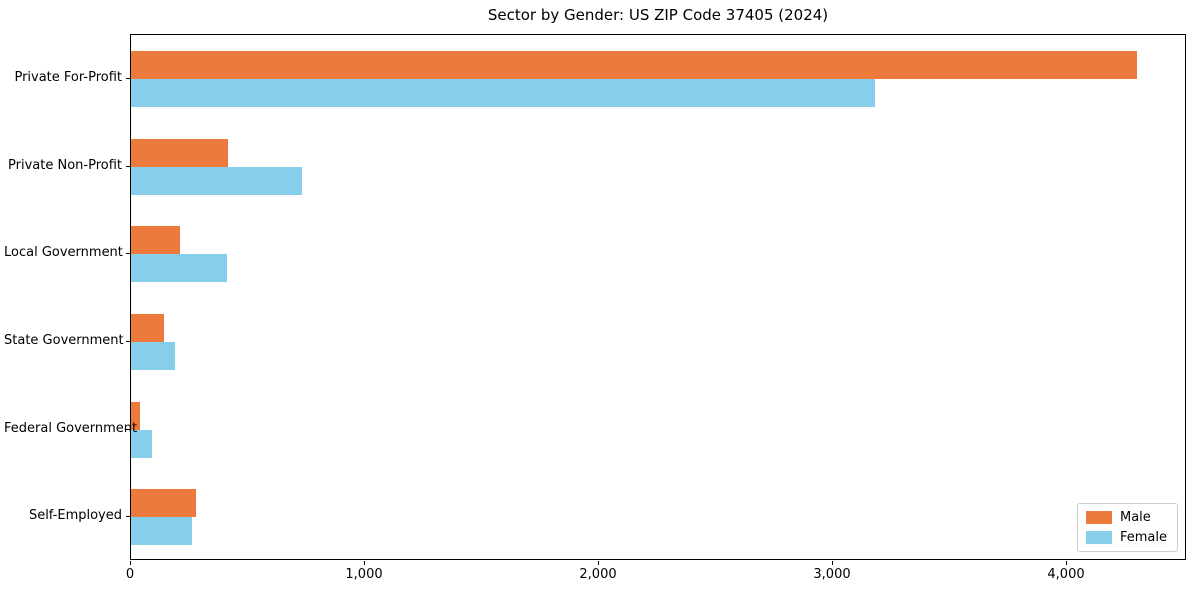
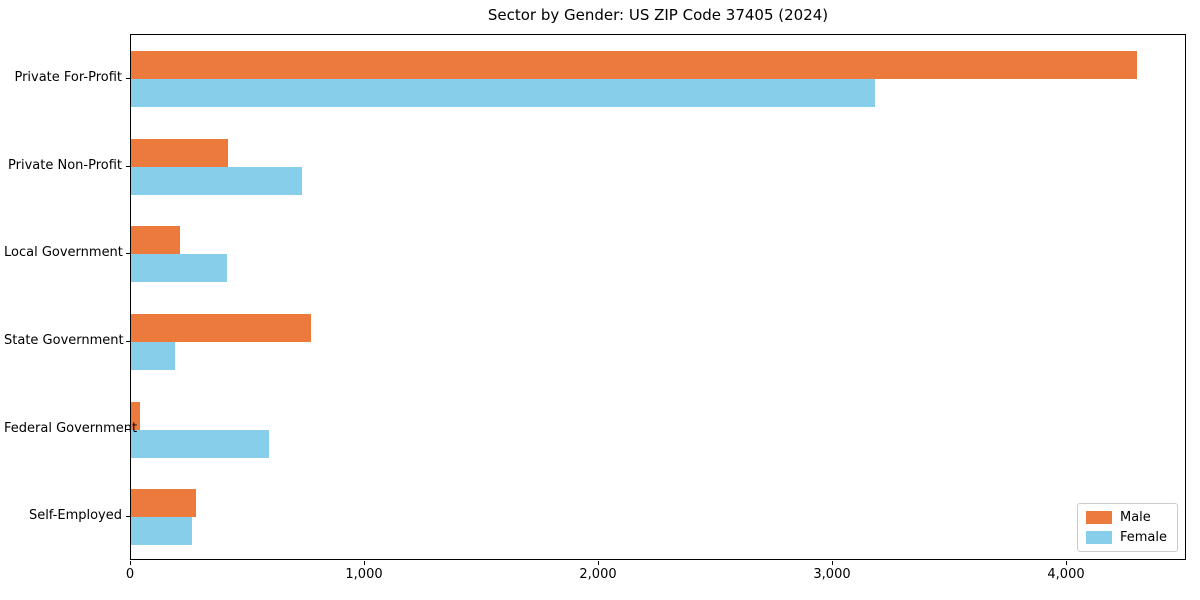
Male/State Government: 140 -> 770
Female/Federal Government: 90 -> 590
